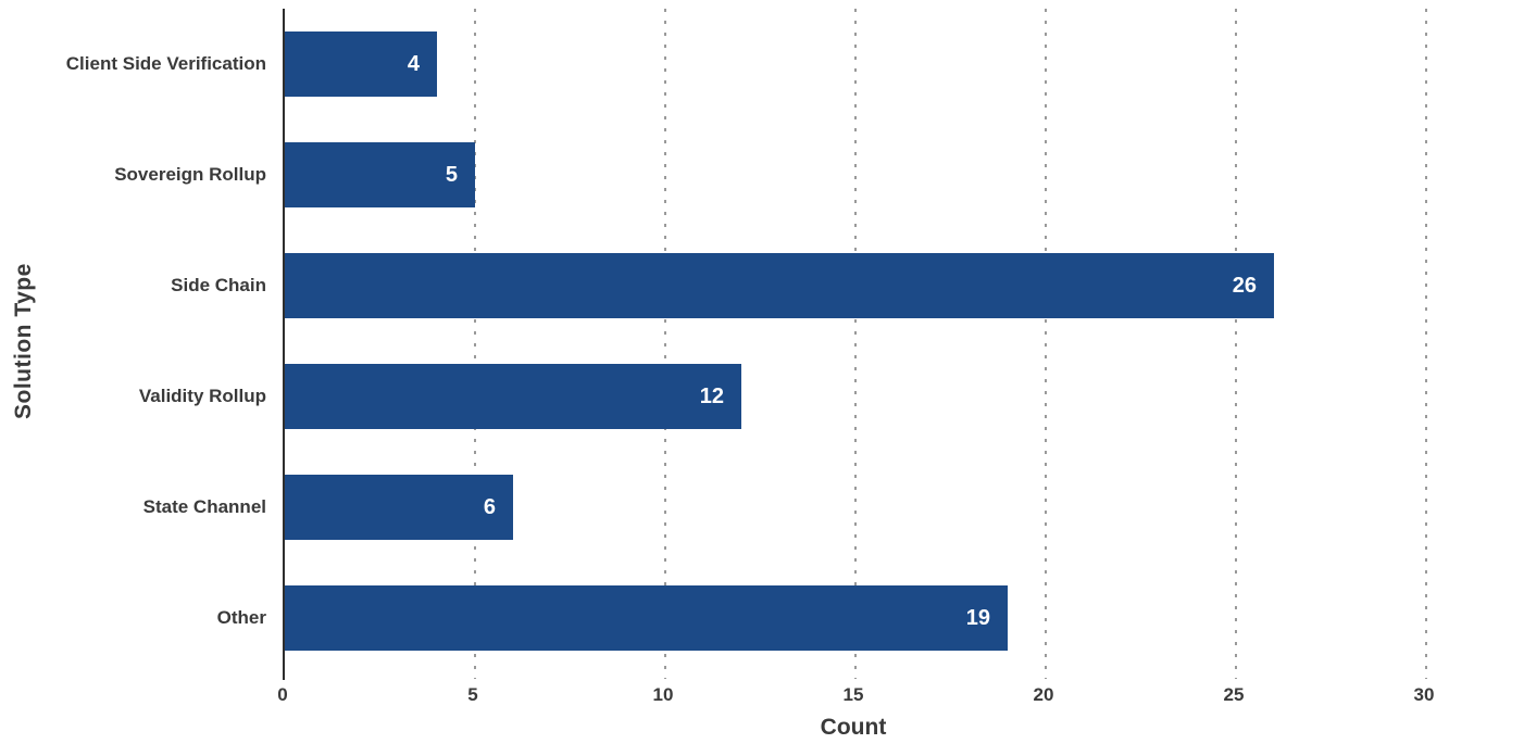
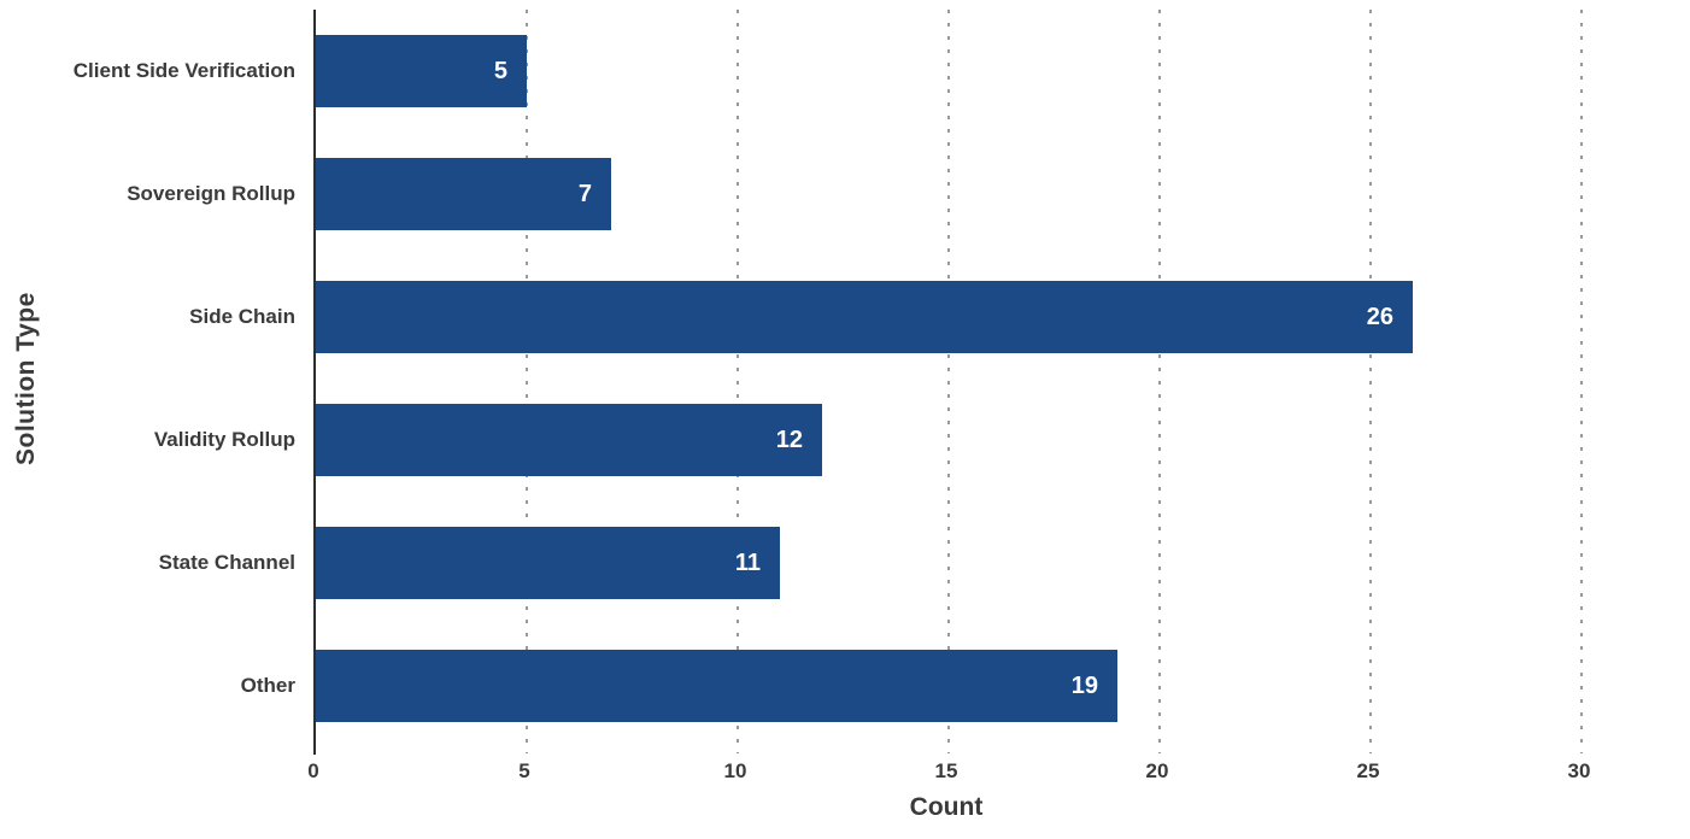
Client Side Verification: 4 -> 5
Sovereign Rollup: 5 -> 7
State Channel: 6 -> 11
